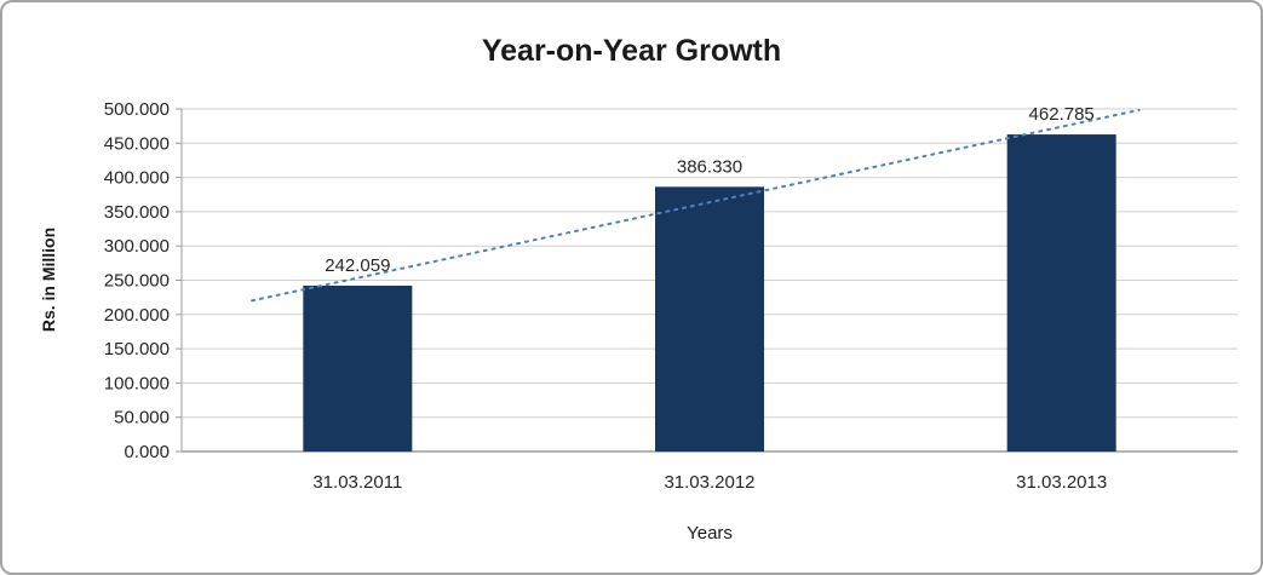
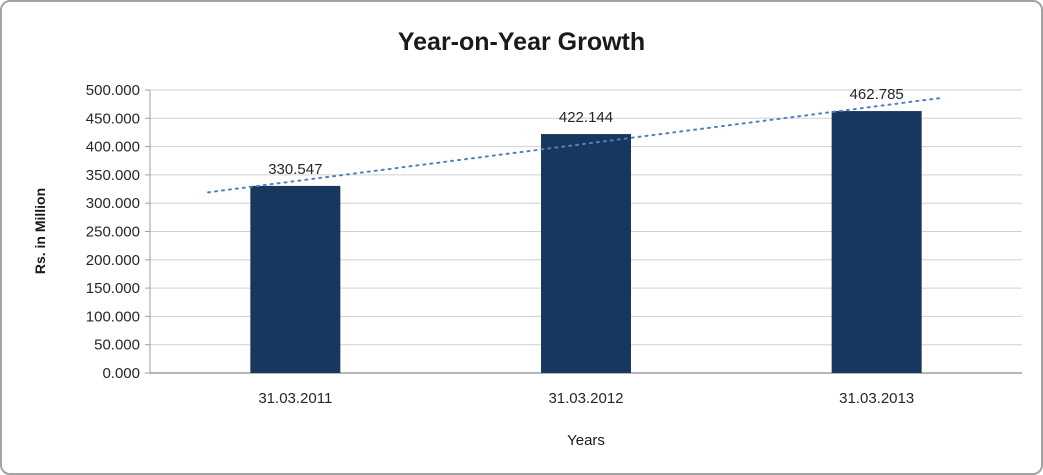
31.03.2011: 242.059 -> 330.547
31.03.2012: 386.330 -> 422.144
